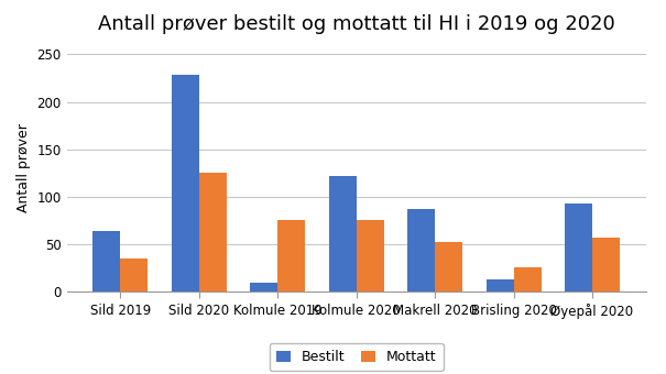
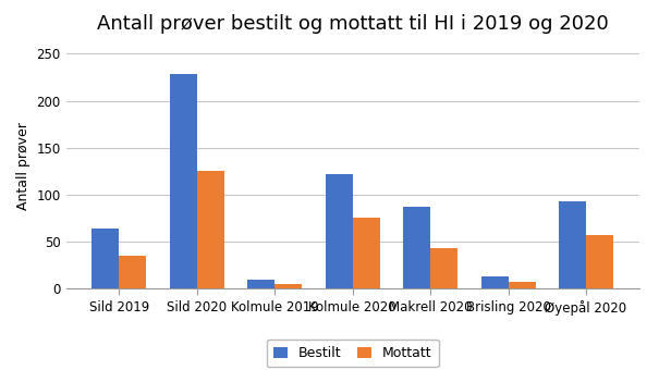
Mottatt/Kolmule 2019: 76 -> 5
Mottatt/Makrell 2020: 52 -> 43
Mottatt/Brisling 2020: 26 -> 7
